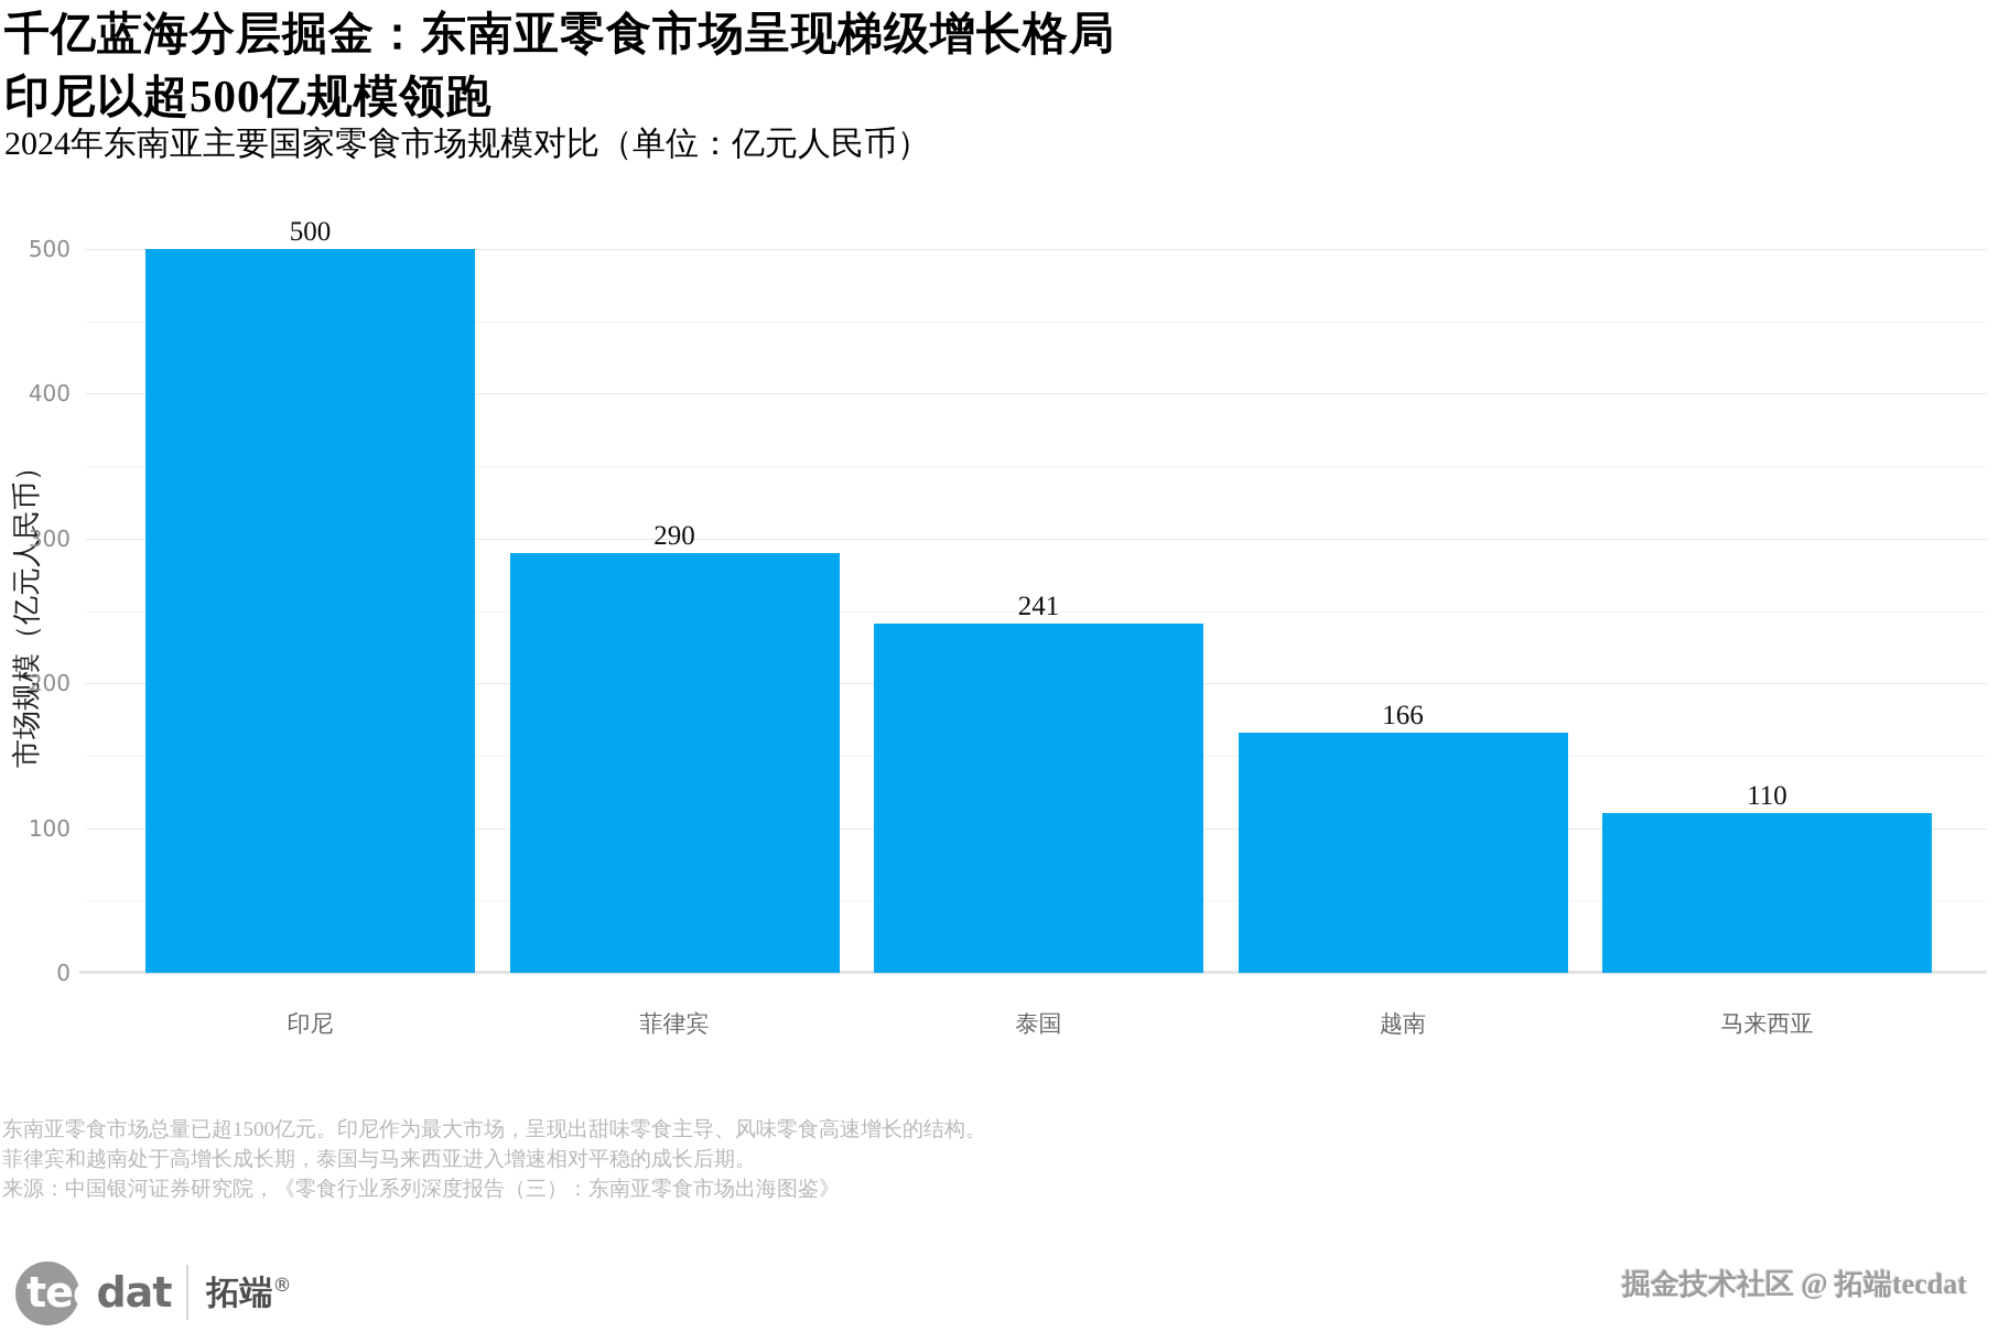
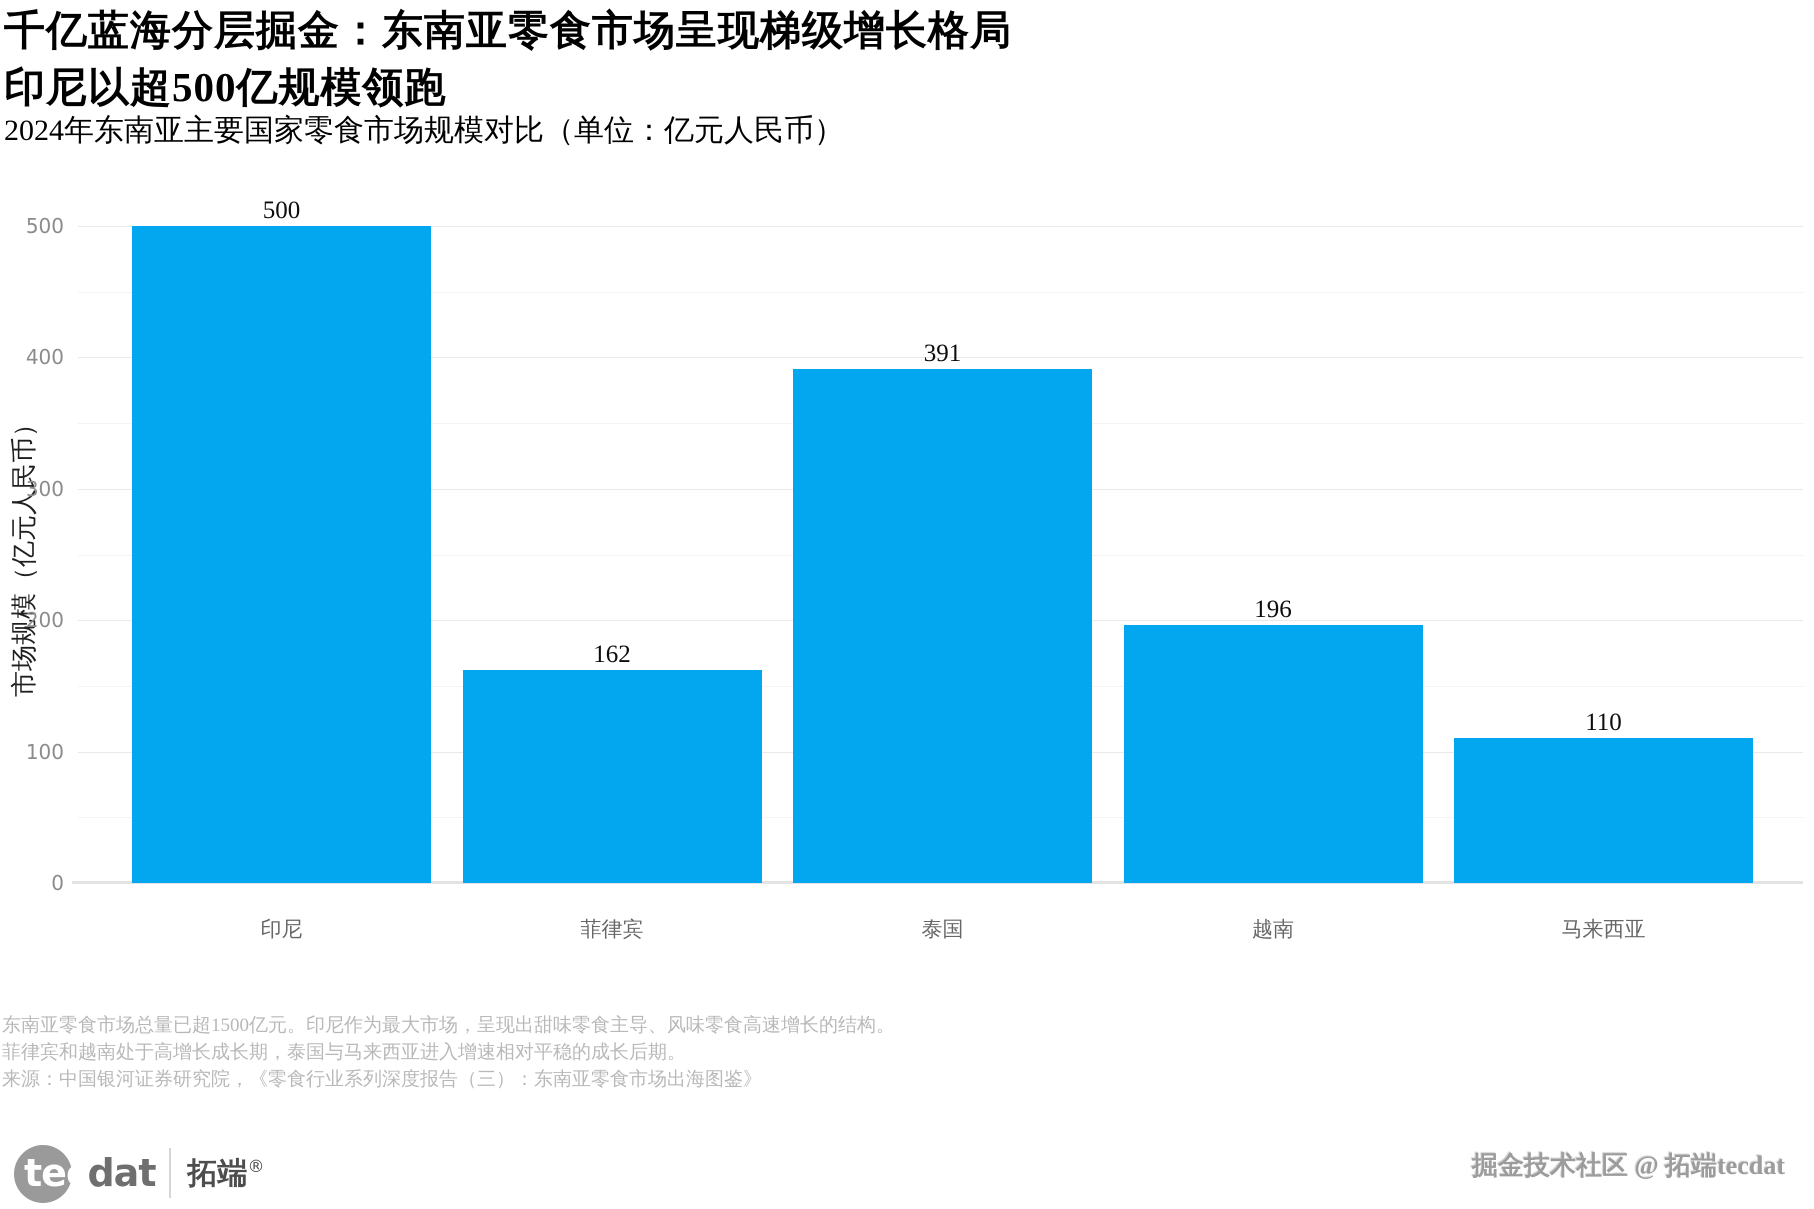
菲律宾: 290 -> 162
泰国: 241 -> 391
越南: 166 -> 196
